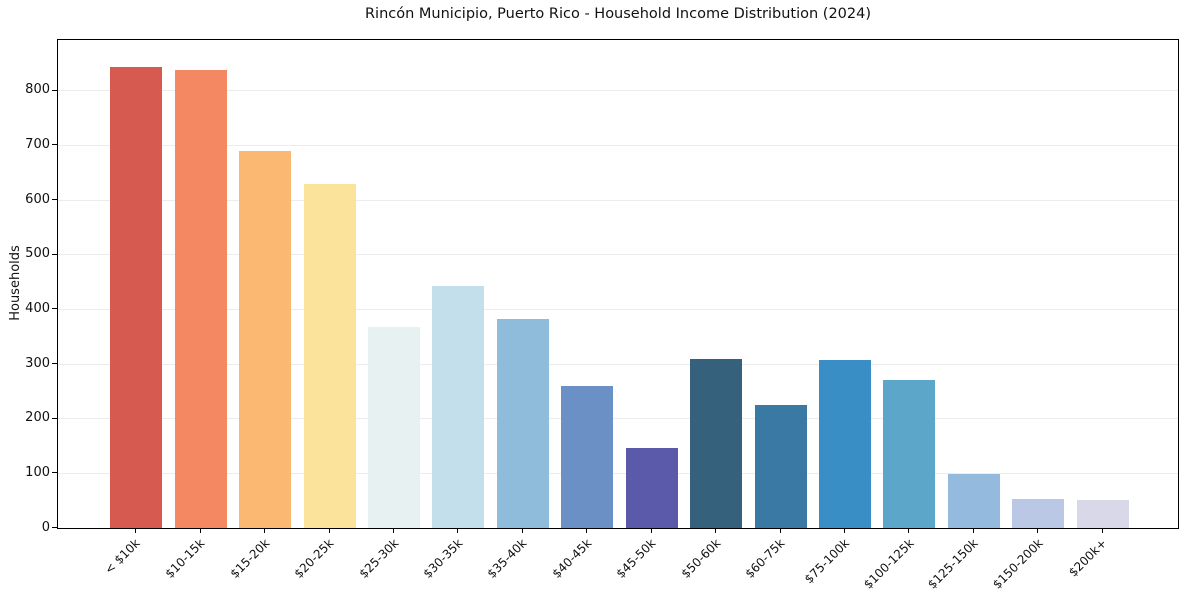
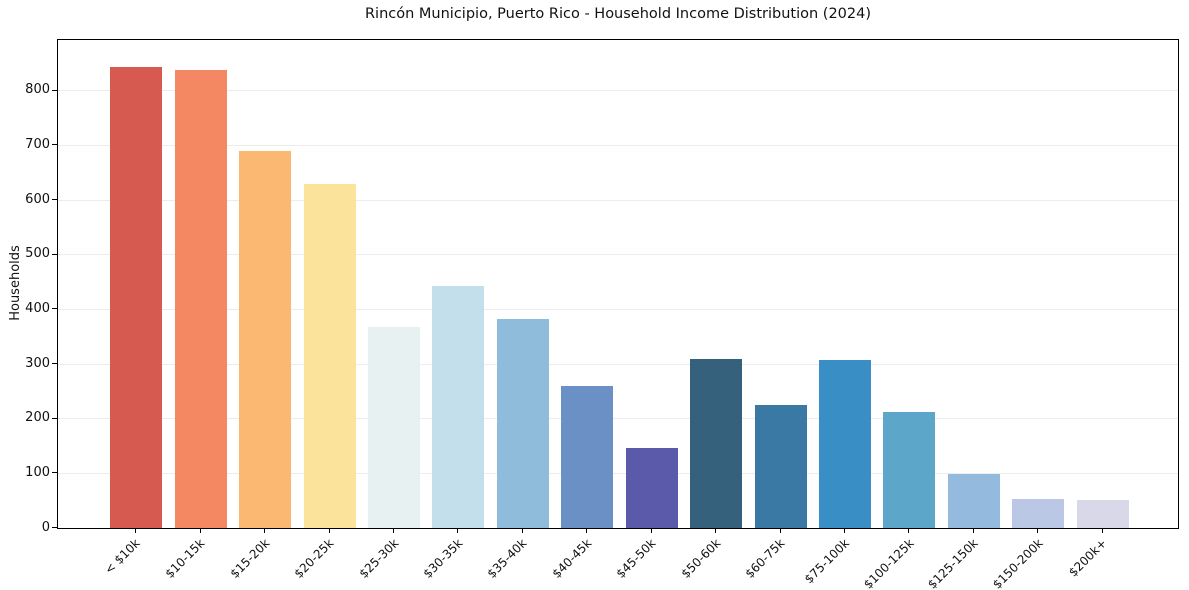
$100-125k: 270 -> 210
